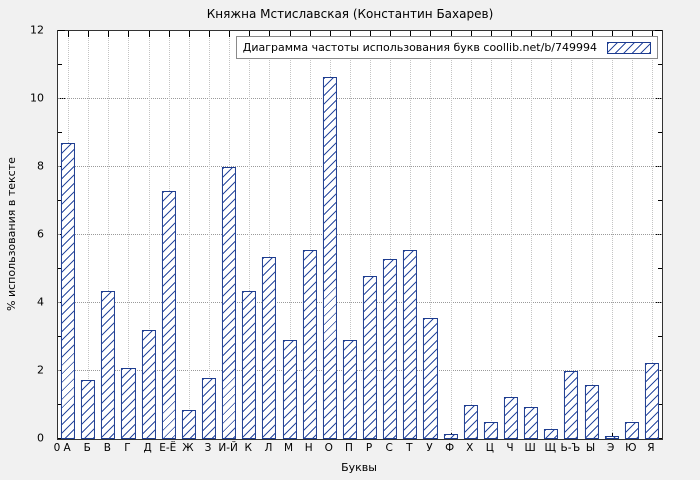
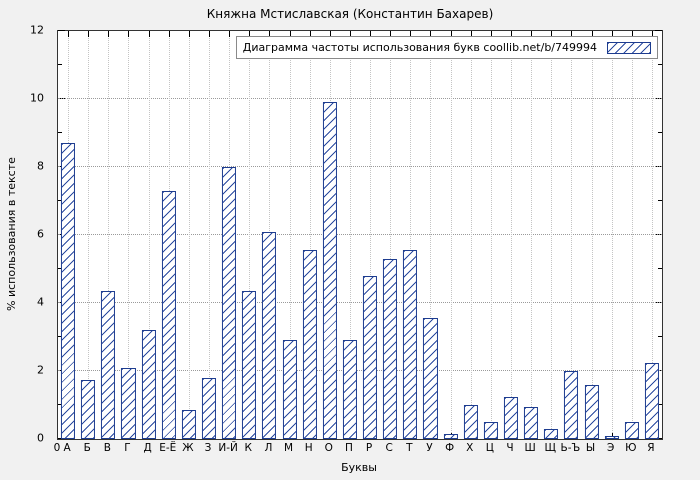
Л: 5.3 -> 6.1
О: 10.7 -> 9.9
